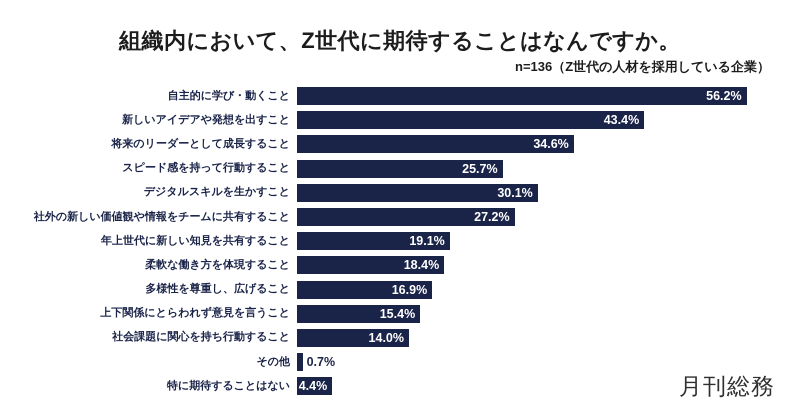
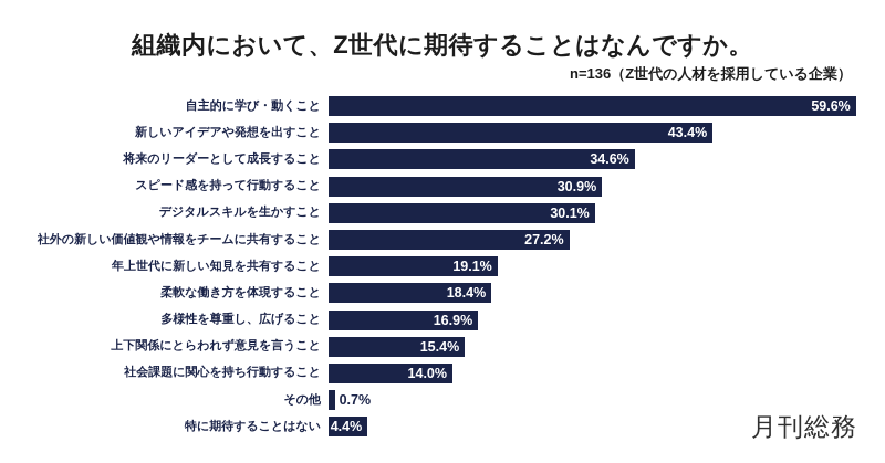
自主的に学び・動くこと: 56.2% -> 59.6%
スピード感を持って行動すること: 25.7% -> 30.9%
